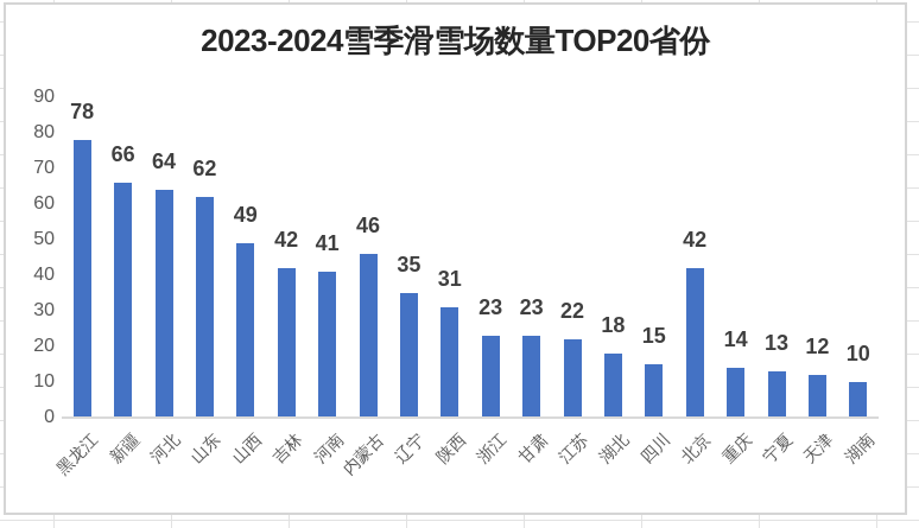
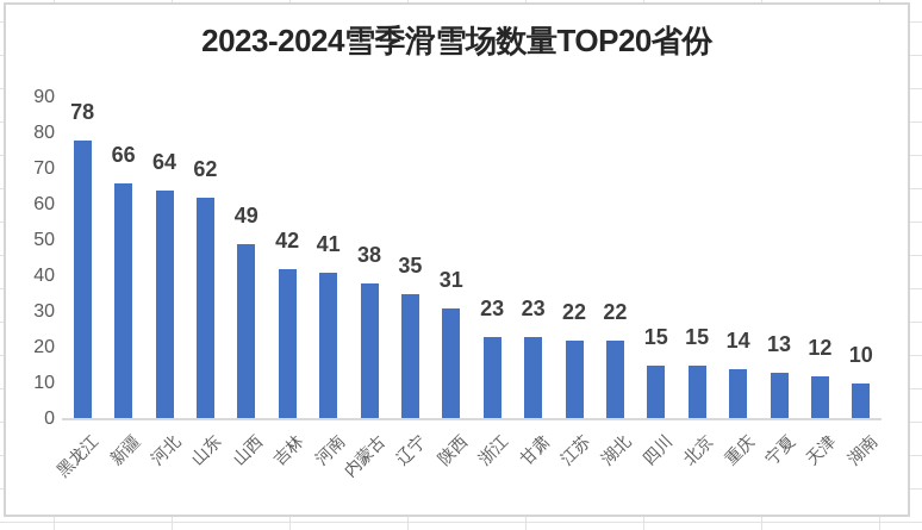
内蒙古: 46 -> 38
湖北: 18 -> 22
北京: 42 -> 15
